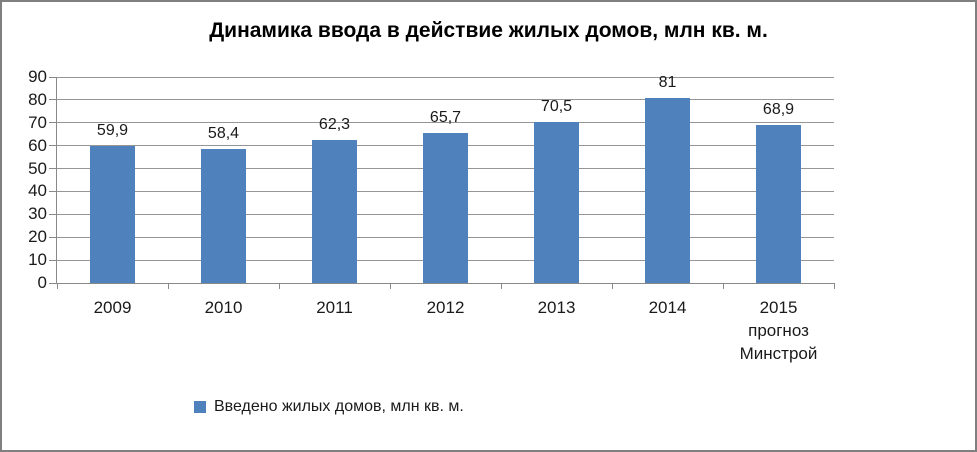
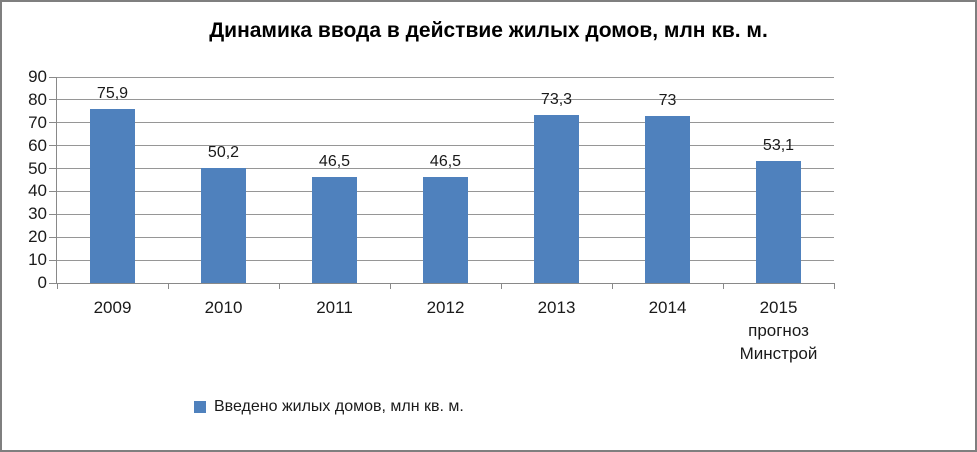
2009: 59,9 -> 75,9
2010: 58,4 -> 50,2
2011: 62,3 -> 46,5
2012: 65,7 -> 46,5
2013: 70,5 -> 73,3
2014: 81 -> 73
2015 прогноз Минстрой: 68,9 -> 53,1
